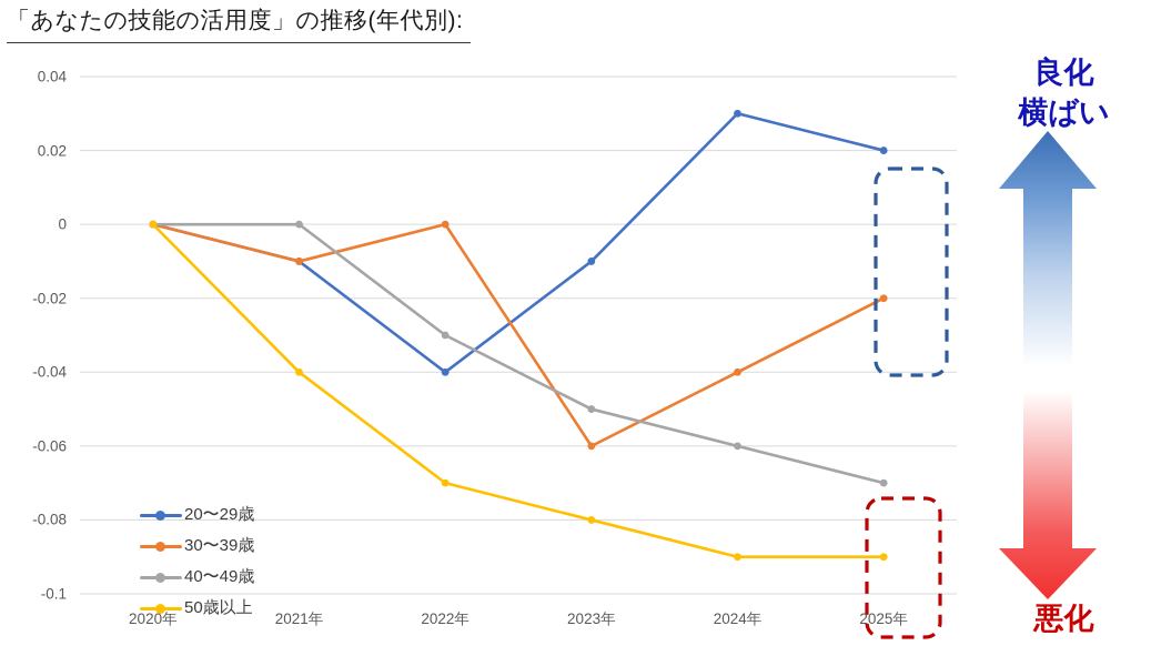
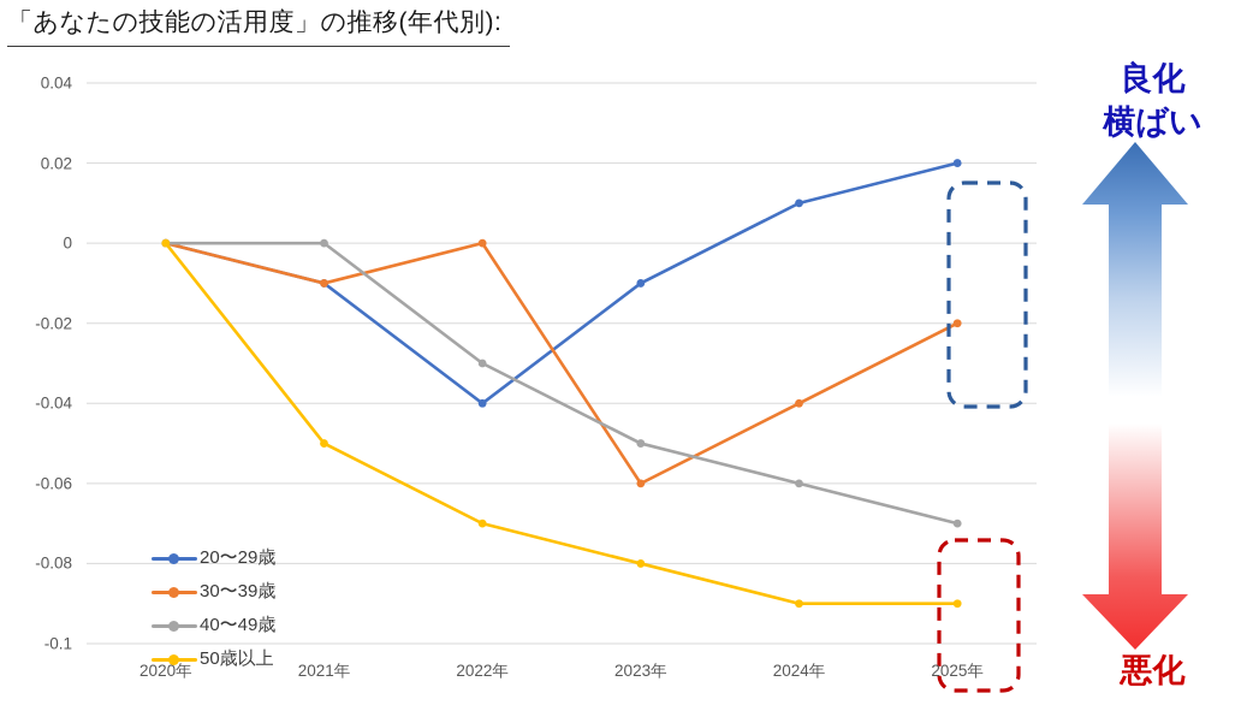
50歳以上/2021年: -0.04 -> -0.05
20〜29歳/2024年: 0.03 -> 0.01
